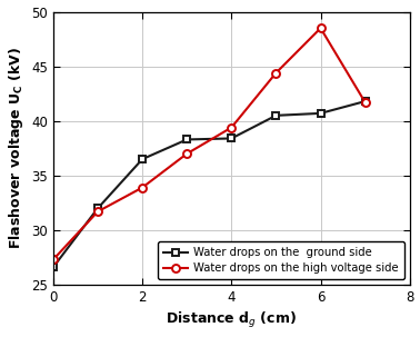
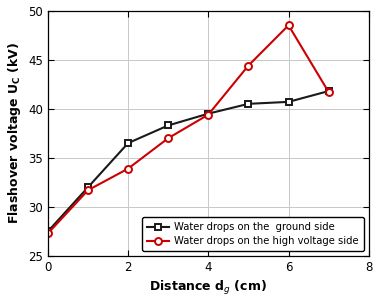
Water drops on the ground side/0: 26.6 -> 27.5
Water drops on the ground side/4: 38.4 -> 39.5
